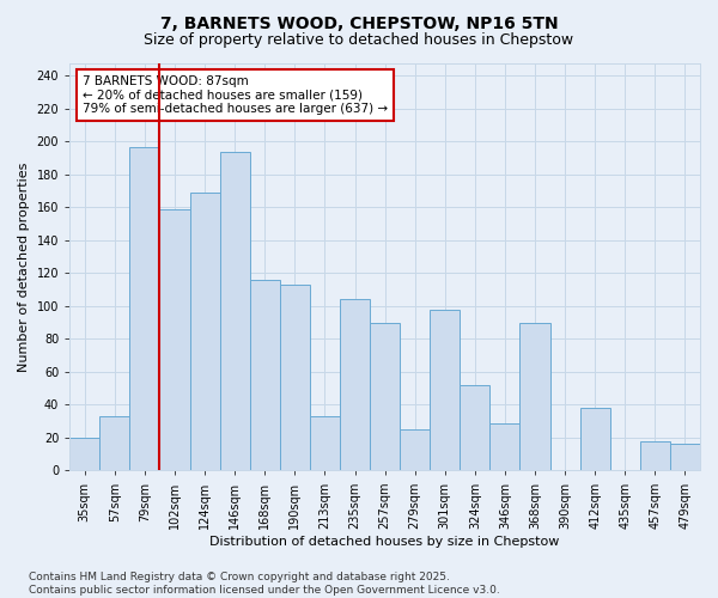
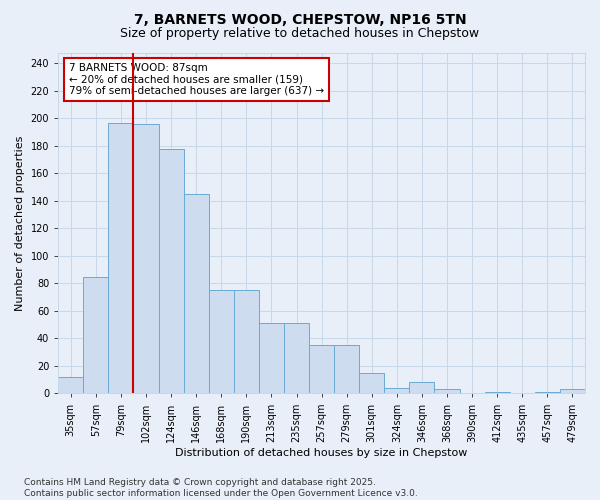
35sqm: 20 -> 12
57sqm: 33 -> 85
102sqm: 159 -> 196
124sqm: 169 -> 178
146sqm: 194 -> 145
168sqm: 116 -> 75
190sqm: 113 -> 75
213sqm: 33 -> 51
235sqm: 104 -> 51
257sqm: 90 -> 35
279sqm: 25 -> 35
301sqm: 98 -> 15
324sqm: 52 -> 4
346sqm: 29 -> 8
368sqm: 90 -> 3
412sqm: 38 -> 1
457sqm: 18 -> 1
479sqm: 16 -> 3
